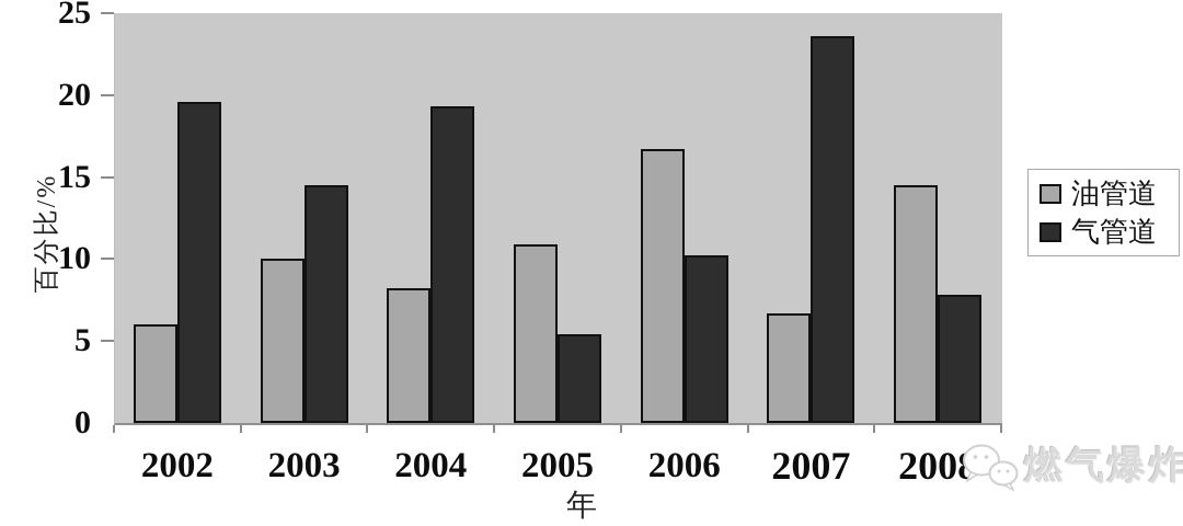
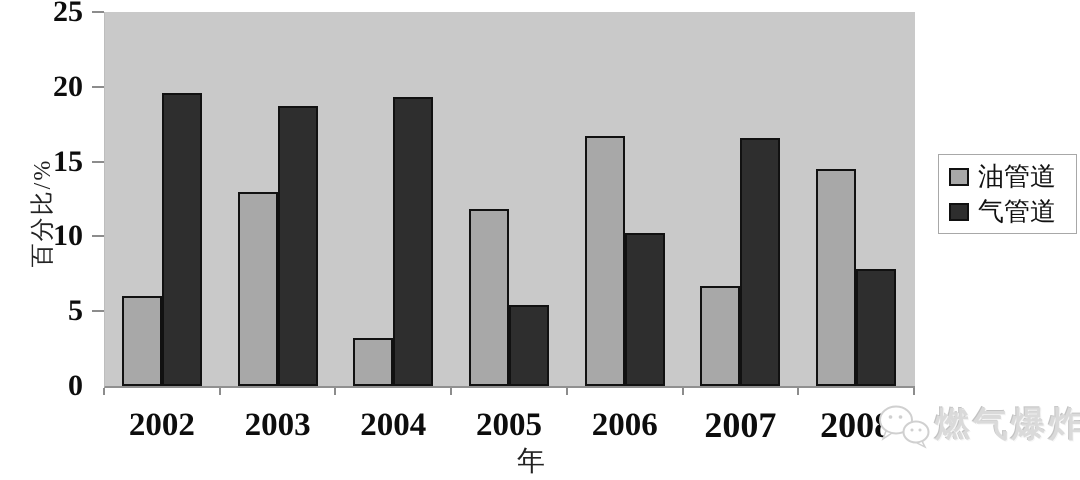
油管道/2003: 10.0 -> 13.0
气管道/2003: 14.5 -> 18.7
油管道/2004: 8.2 -> 3.2
油管道/2005: 10.9 -> 11.8
气管道/2007: 23.6 -> 16.6
